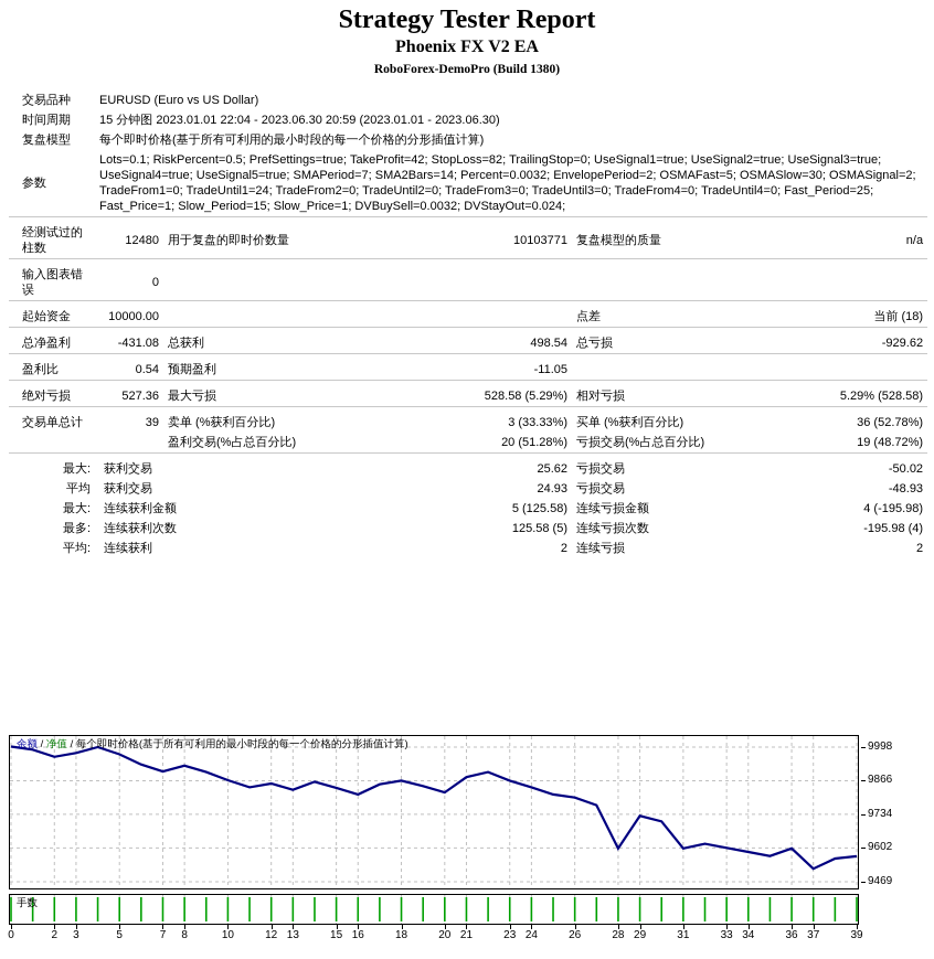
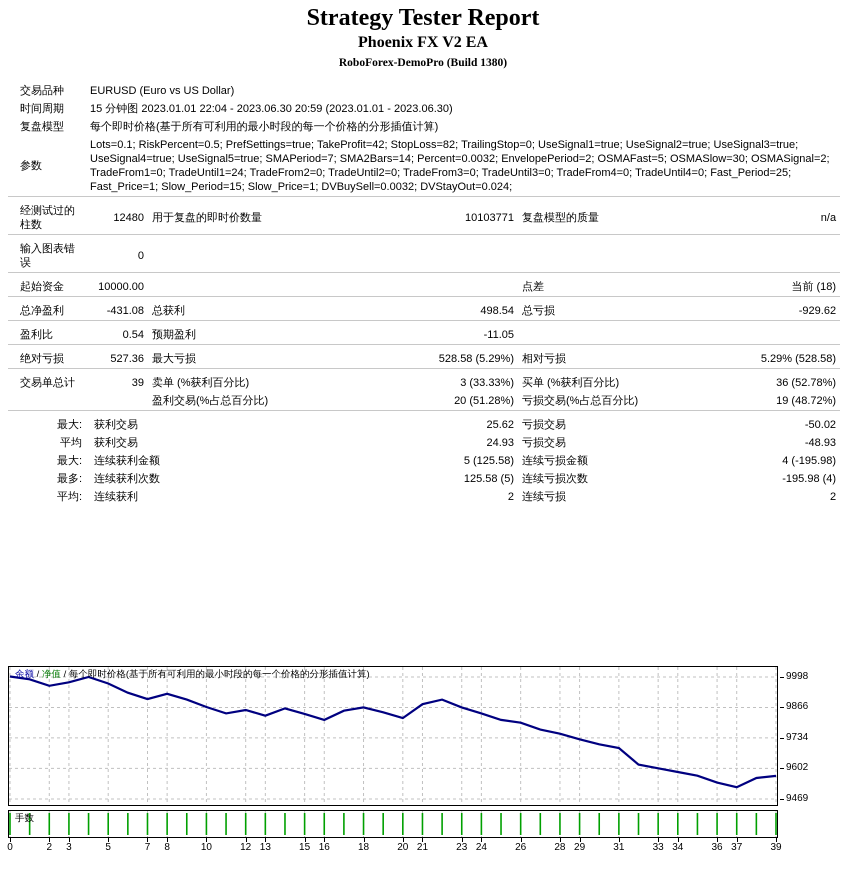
28: 9600 -> 9750
31: 9600 -> 9690
36: 9600 -> 9540
